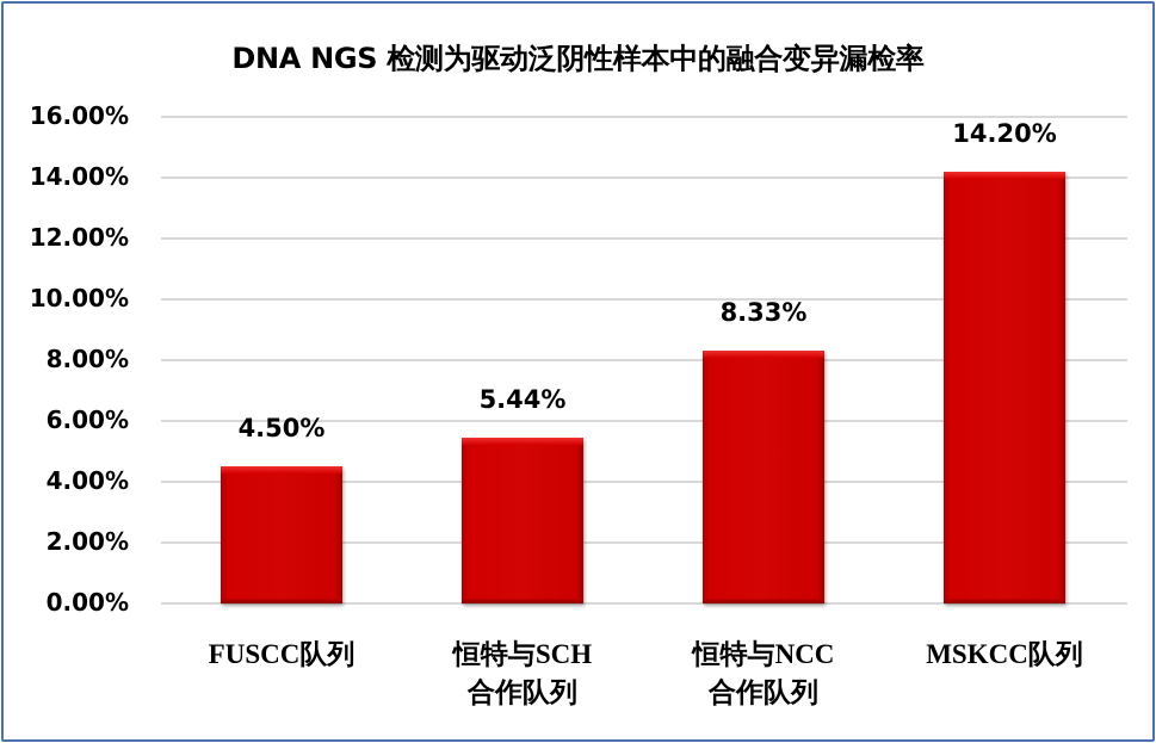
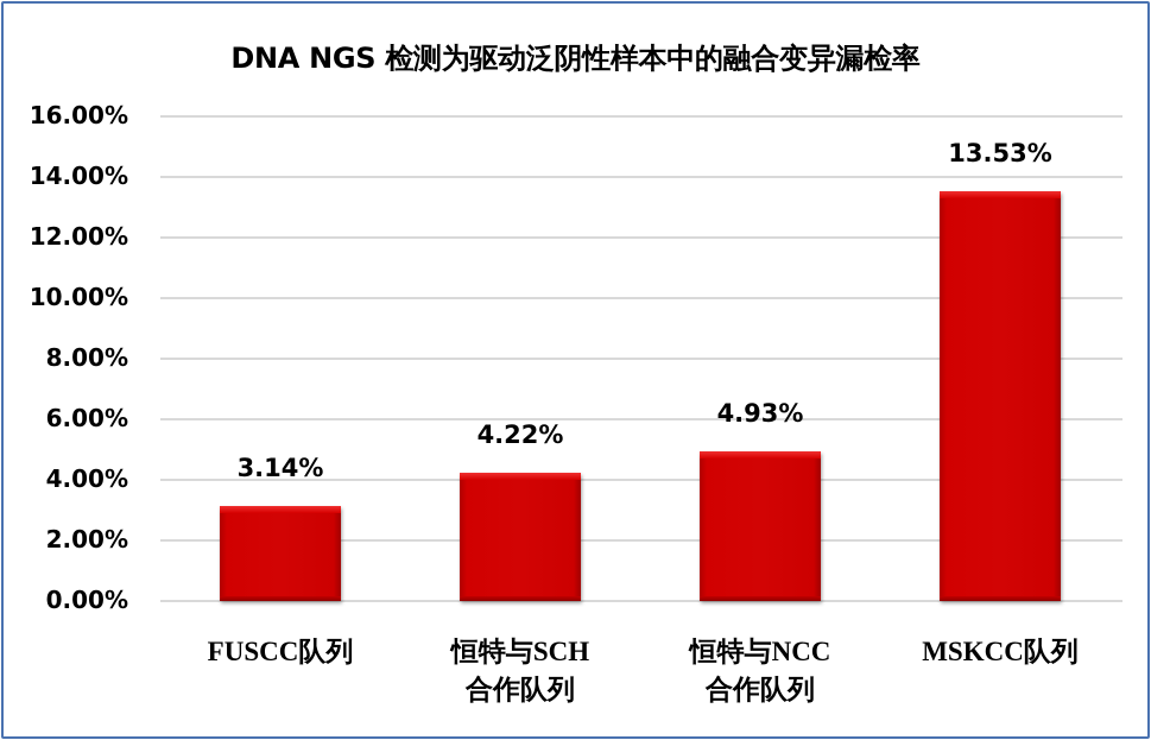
FUSCC队列: 4.50% -> 3.14%
恒特与SCH合作队列: 5.44% -> 4.22%
恒特与NCC合作队列: 8.33% -> 4.93%
MSKCC队列: 14.20% -> 13.53%
